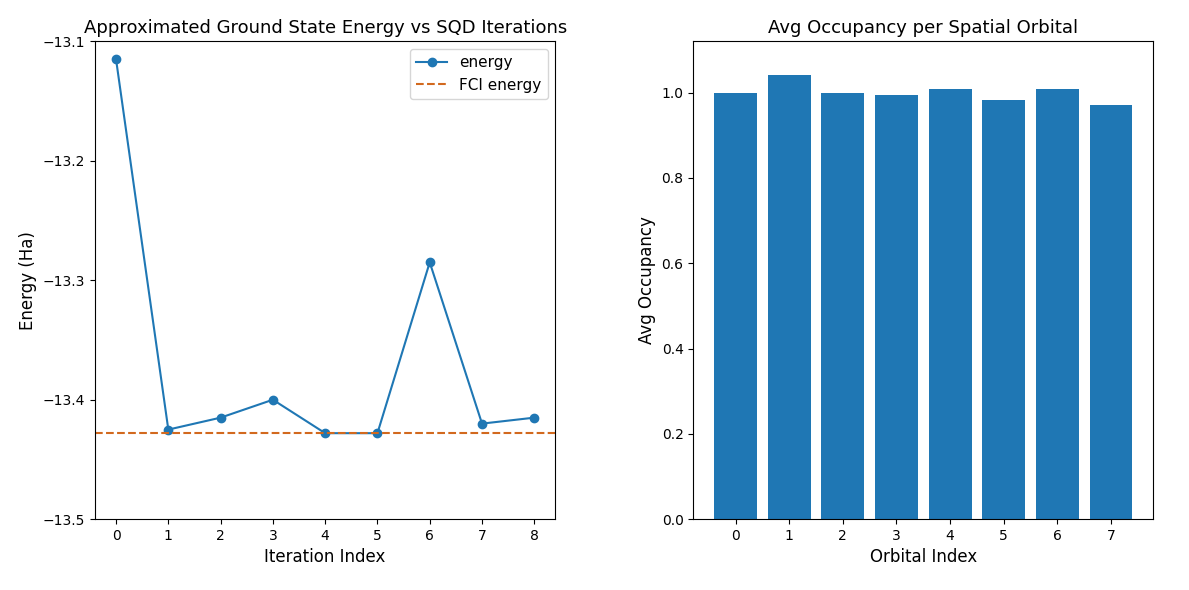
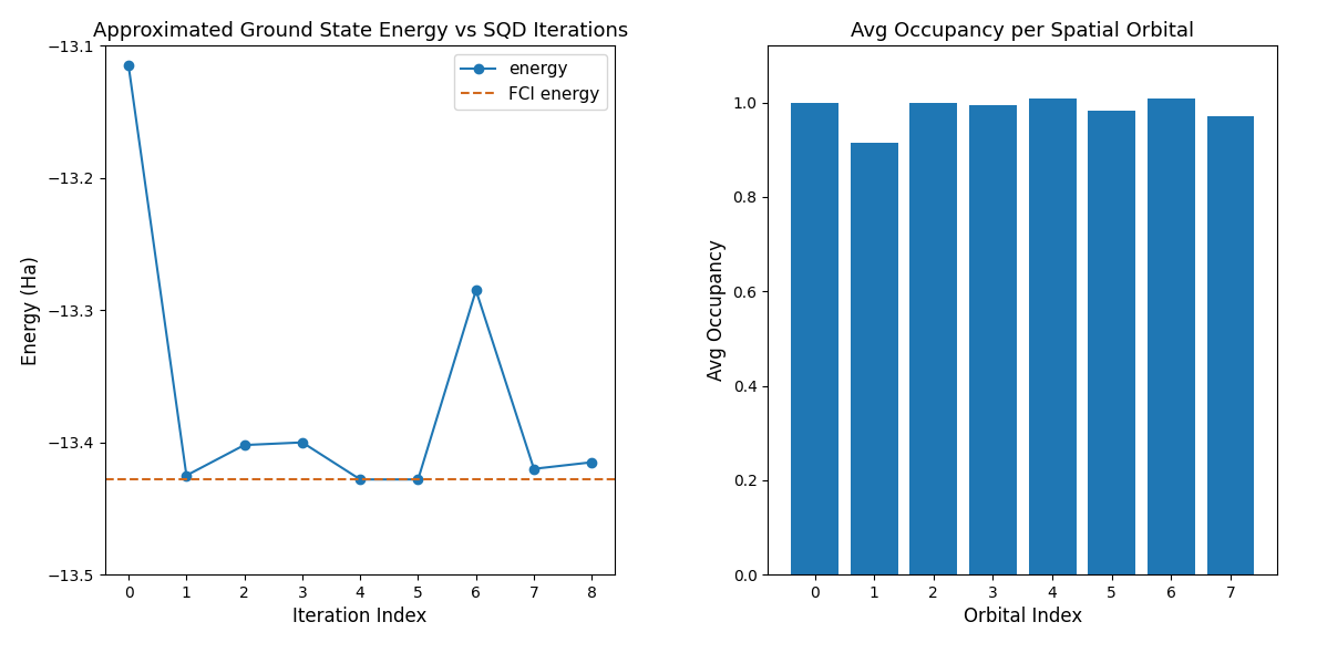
Approximated Ground State Energy vs SQD Iterations/2: -13.415 -> -13.402
Avg Occupancy per Spatial Orbital/1: 1.040 -> 0.915
